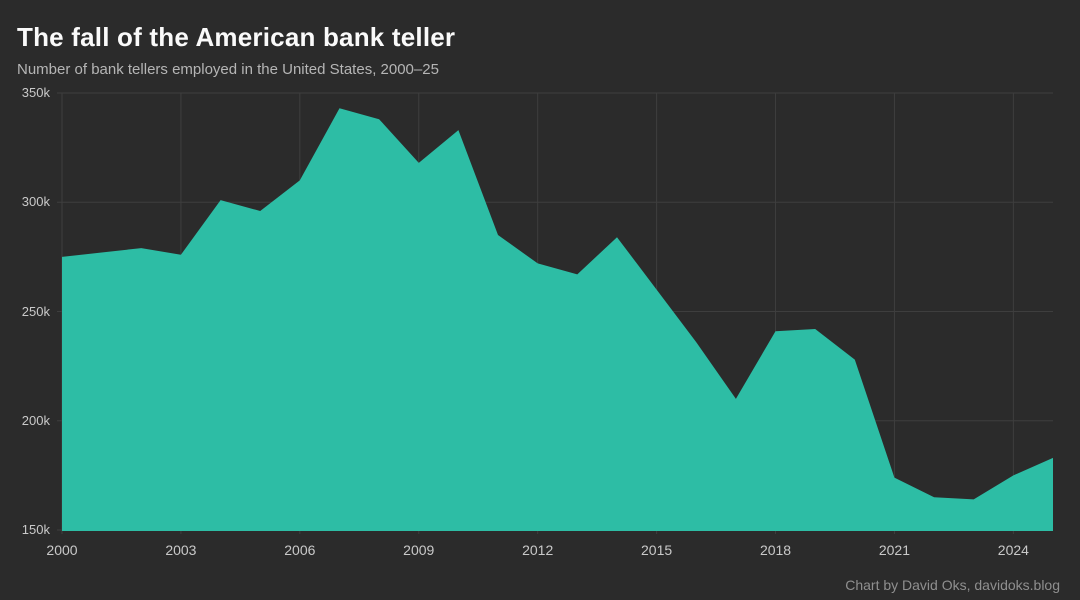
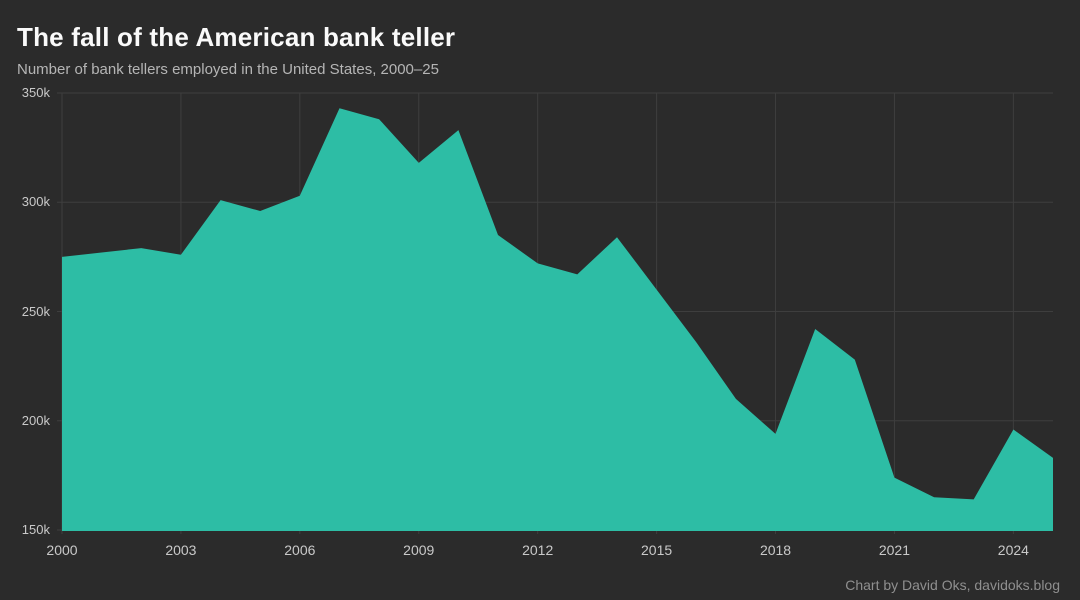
2006: 310k -> 303k
2018: 241k -> 194k
2024: 175k -> 196k
